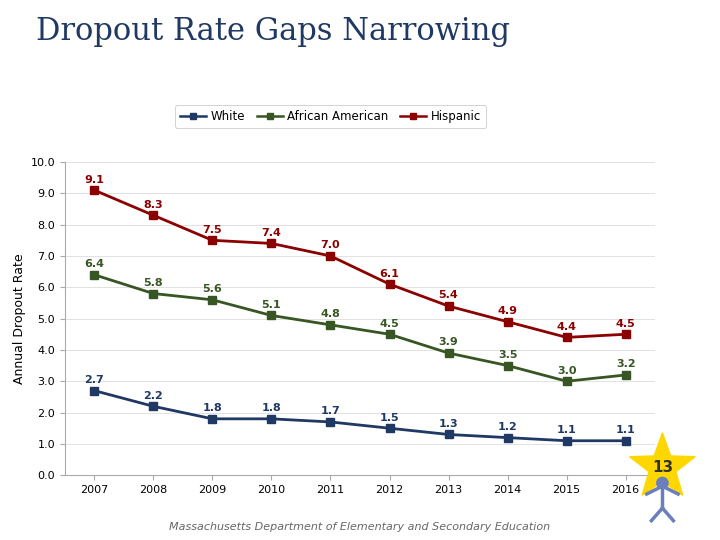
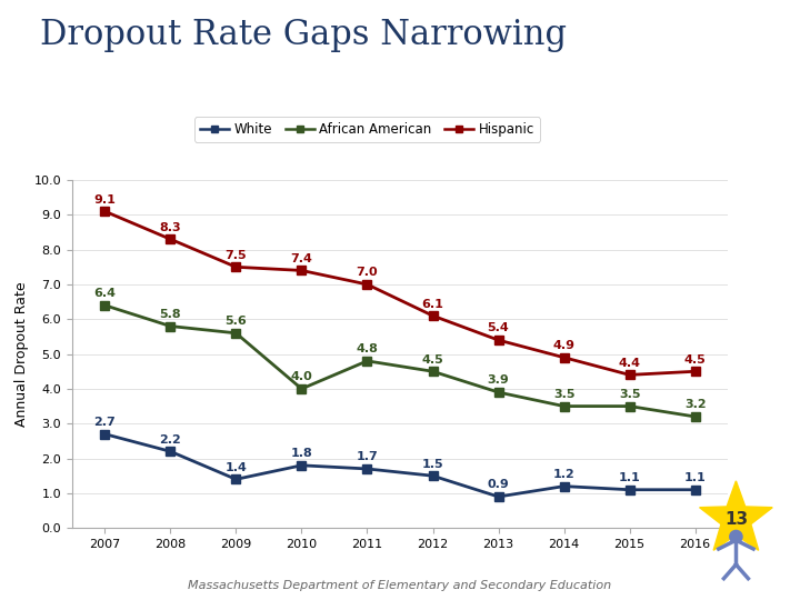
White/2009: 1.8 -> 1.4
African American/2010: 5.1 -> 4.0
White/2013: 1.3 -> 0.9
African American/2015: 3.0 -> 3.5
